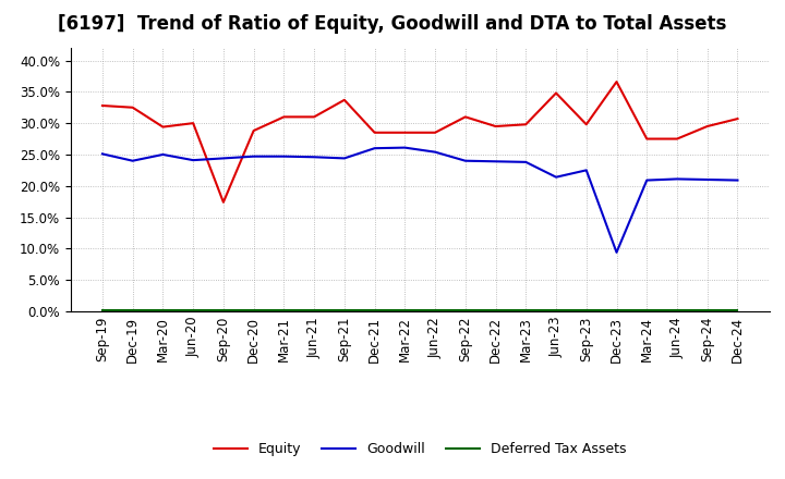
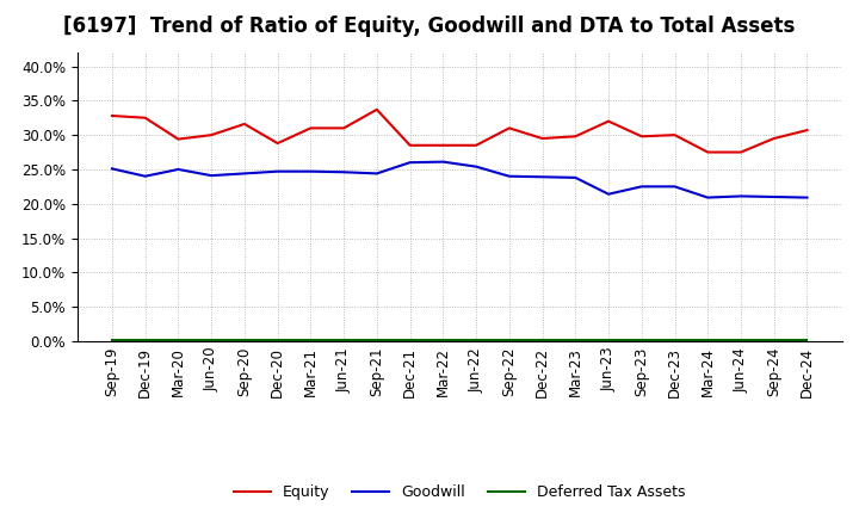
Equity/Sep-20: 17.4% -> 31.6%
Equity/Jun-23: 34.8% -> 32.0%
Equity/Dec-23: 36.6% -> 30.0%
Goodwill/Dec-23: 9.4% -> 22.5%
